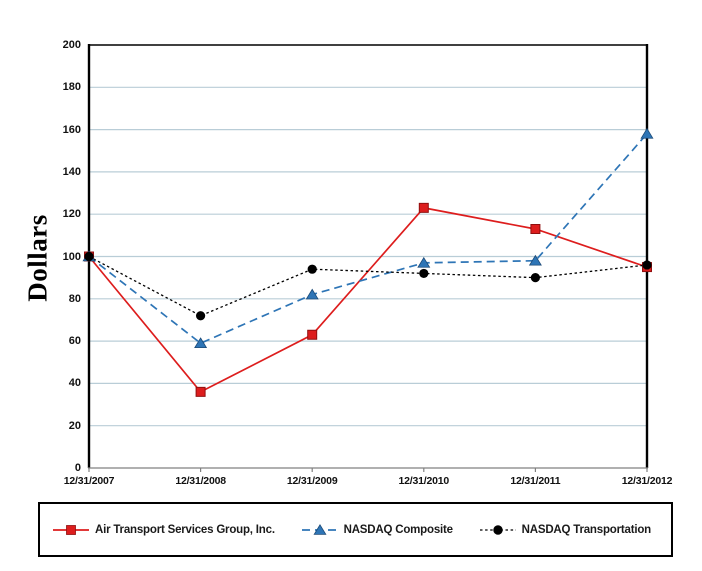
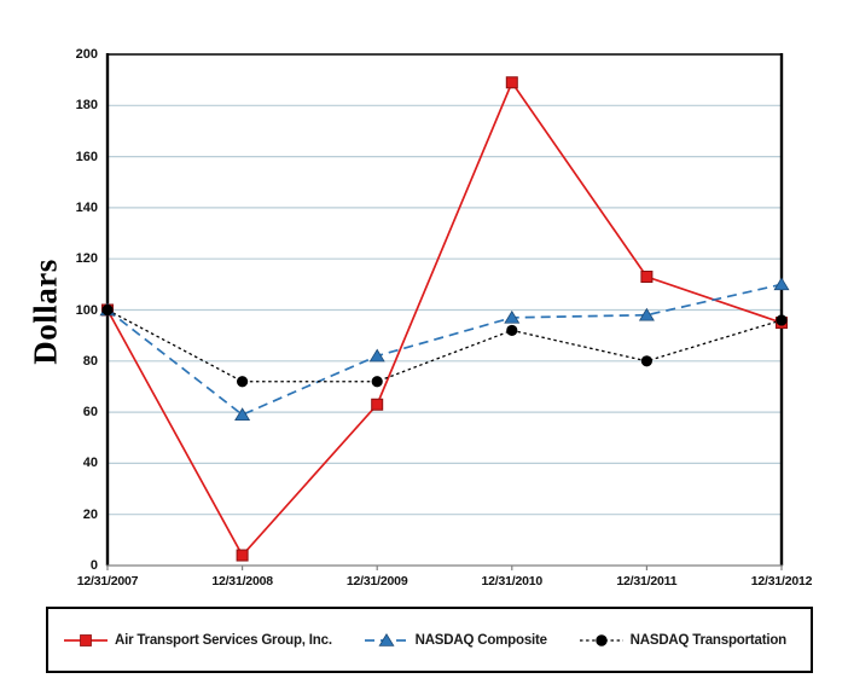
Air Transport Services Group, Inc./12/31/2008: 36 -> 4
NASDAQ Transportation/12/31/2009: 94 -> 72
Air Transport Services Group, Inc./12/31/2010: 123 -> 189
NASDAQ Transportation/12/31/2011: 90 -> 80
NASDAQ Composite/12/31/2012: 158 -> 110
